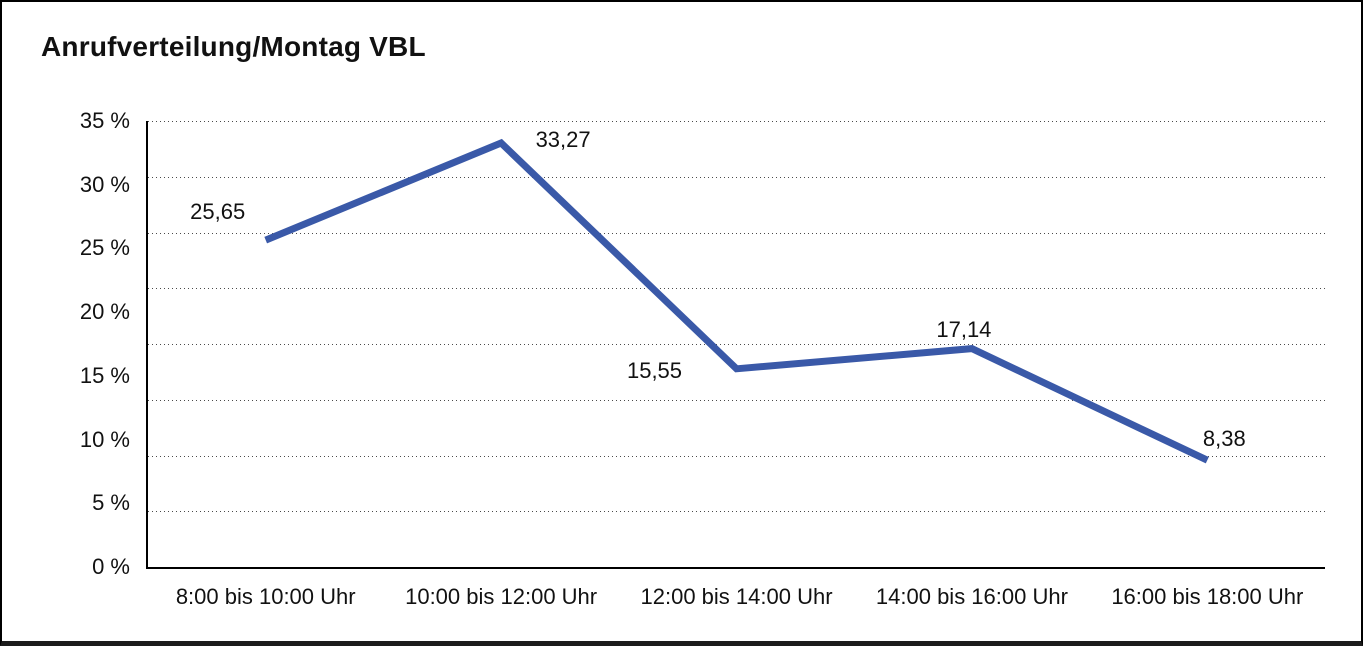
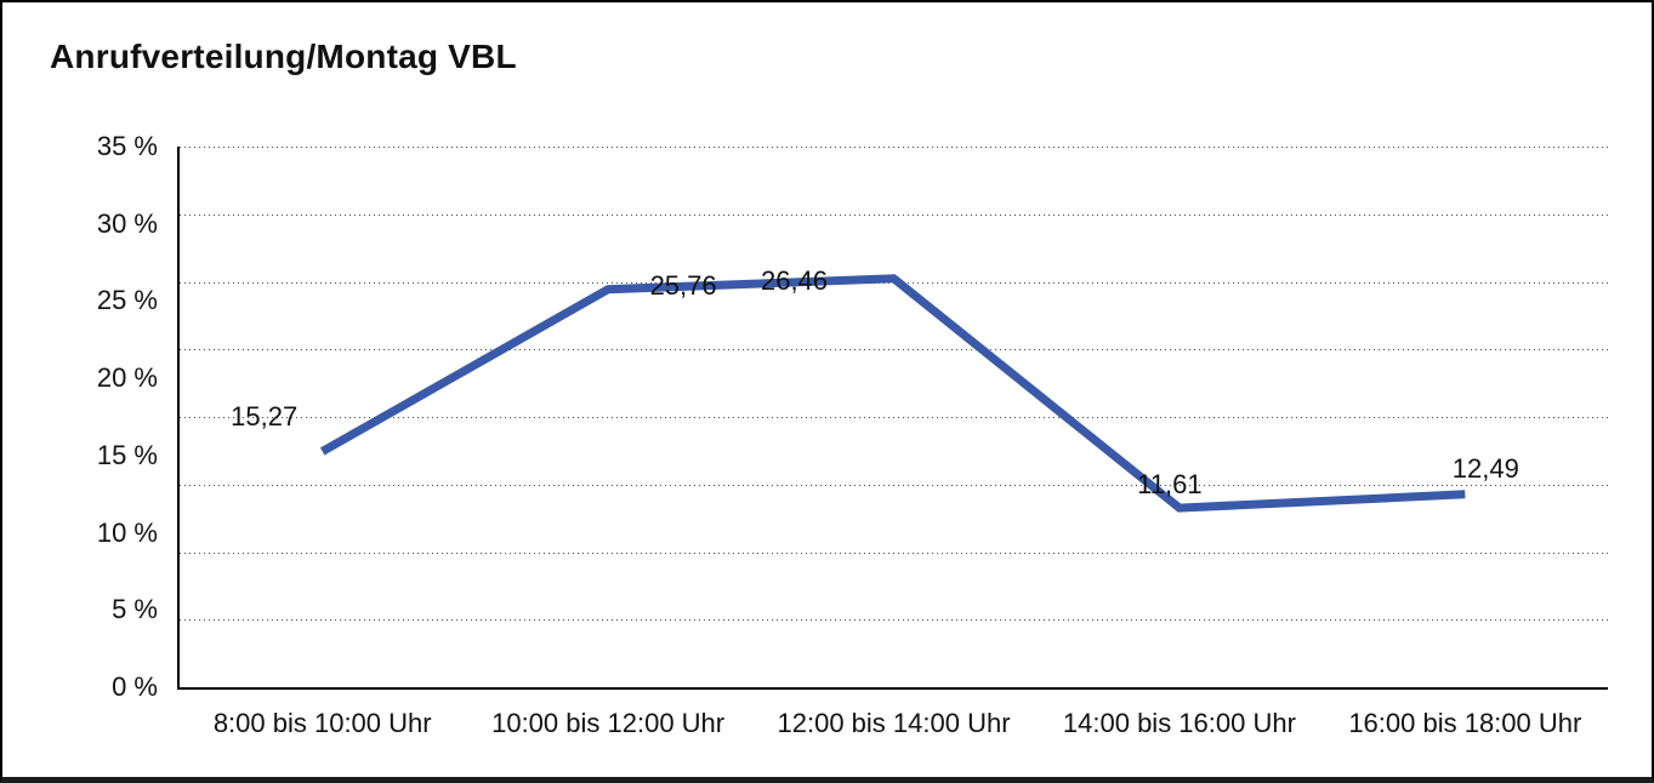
8:00 bis 10:00 Uhr: 25,65 -> 15,27
10:00 bis 12:00 Uhr: 33,27 -> 25,76
12:00 bis 14:00 Uhr: 15,55 -> 26,46
14:00 bis 16:00 Uhr: 17,14 -> 11,61
16:00 bis 18:00 Uhr: 8,38 -> 12,49
